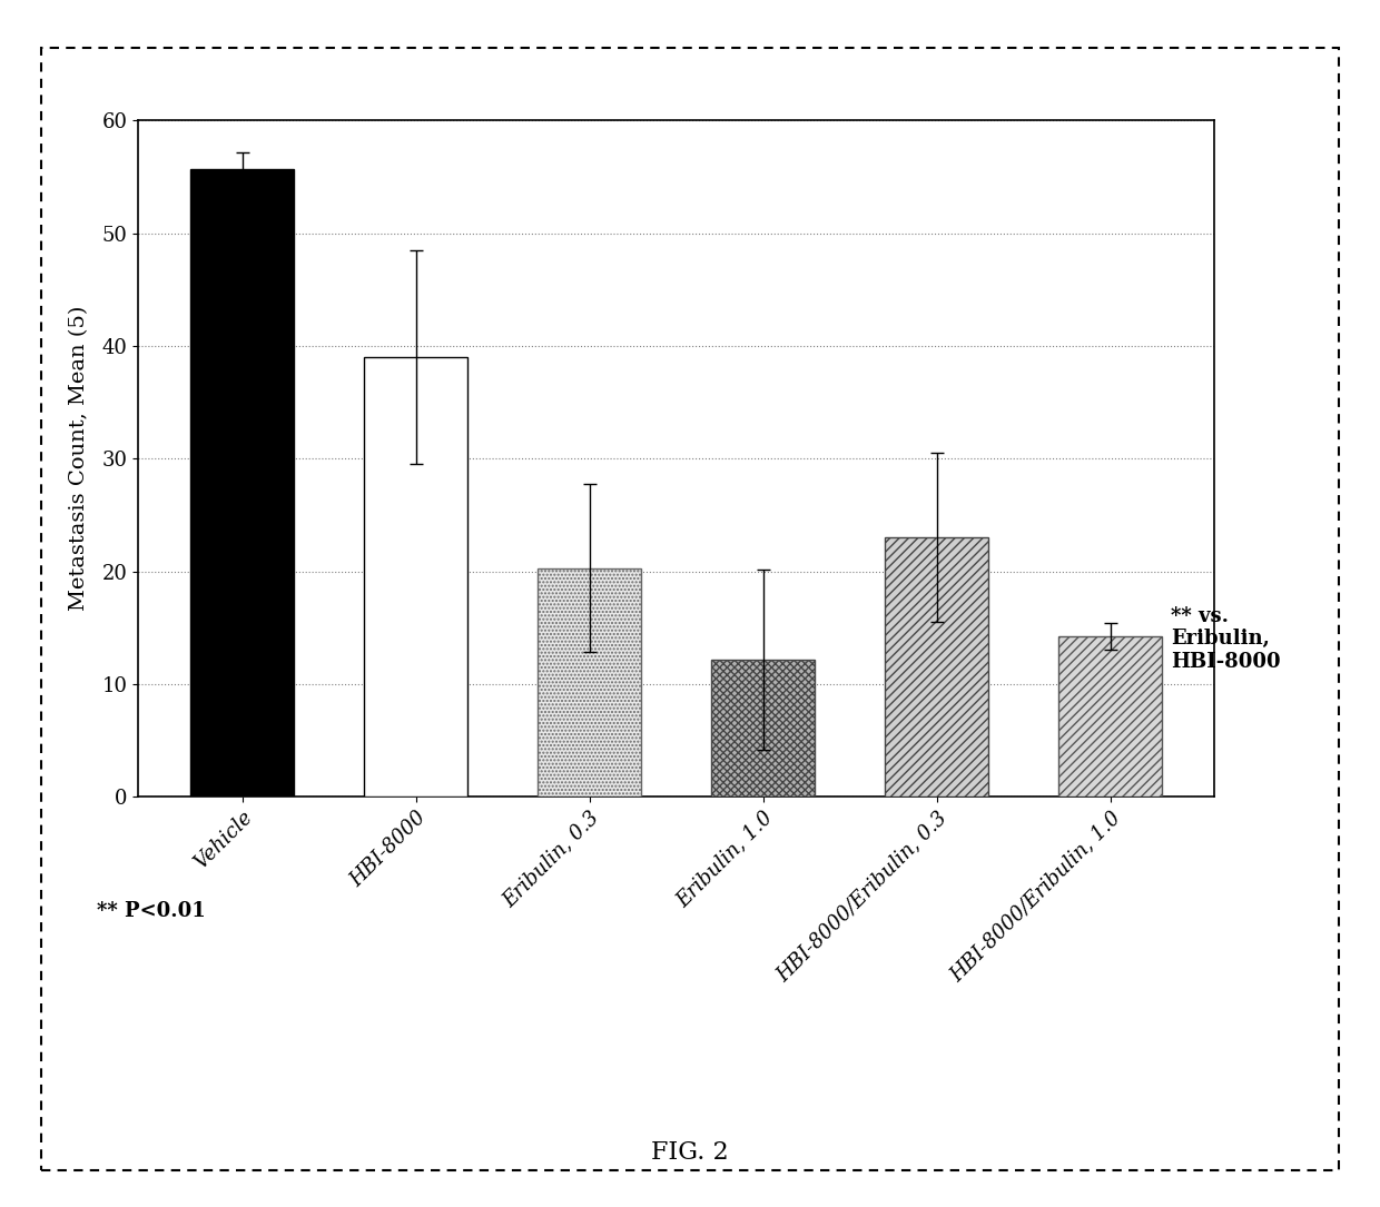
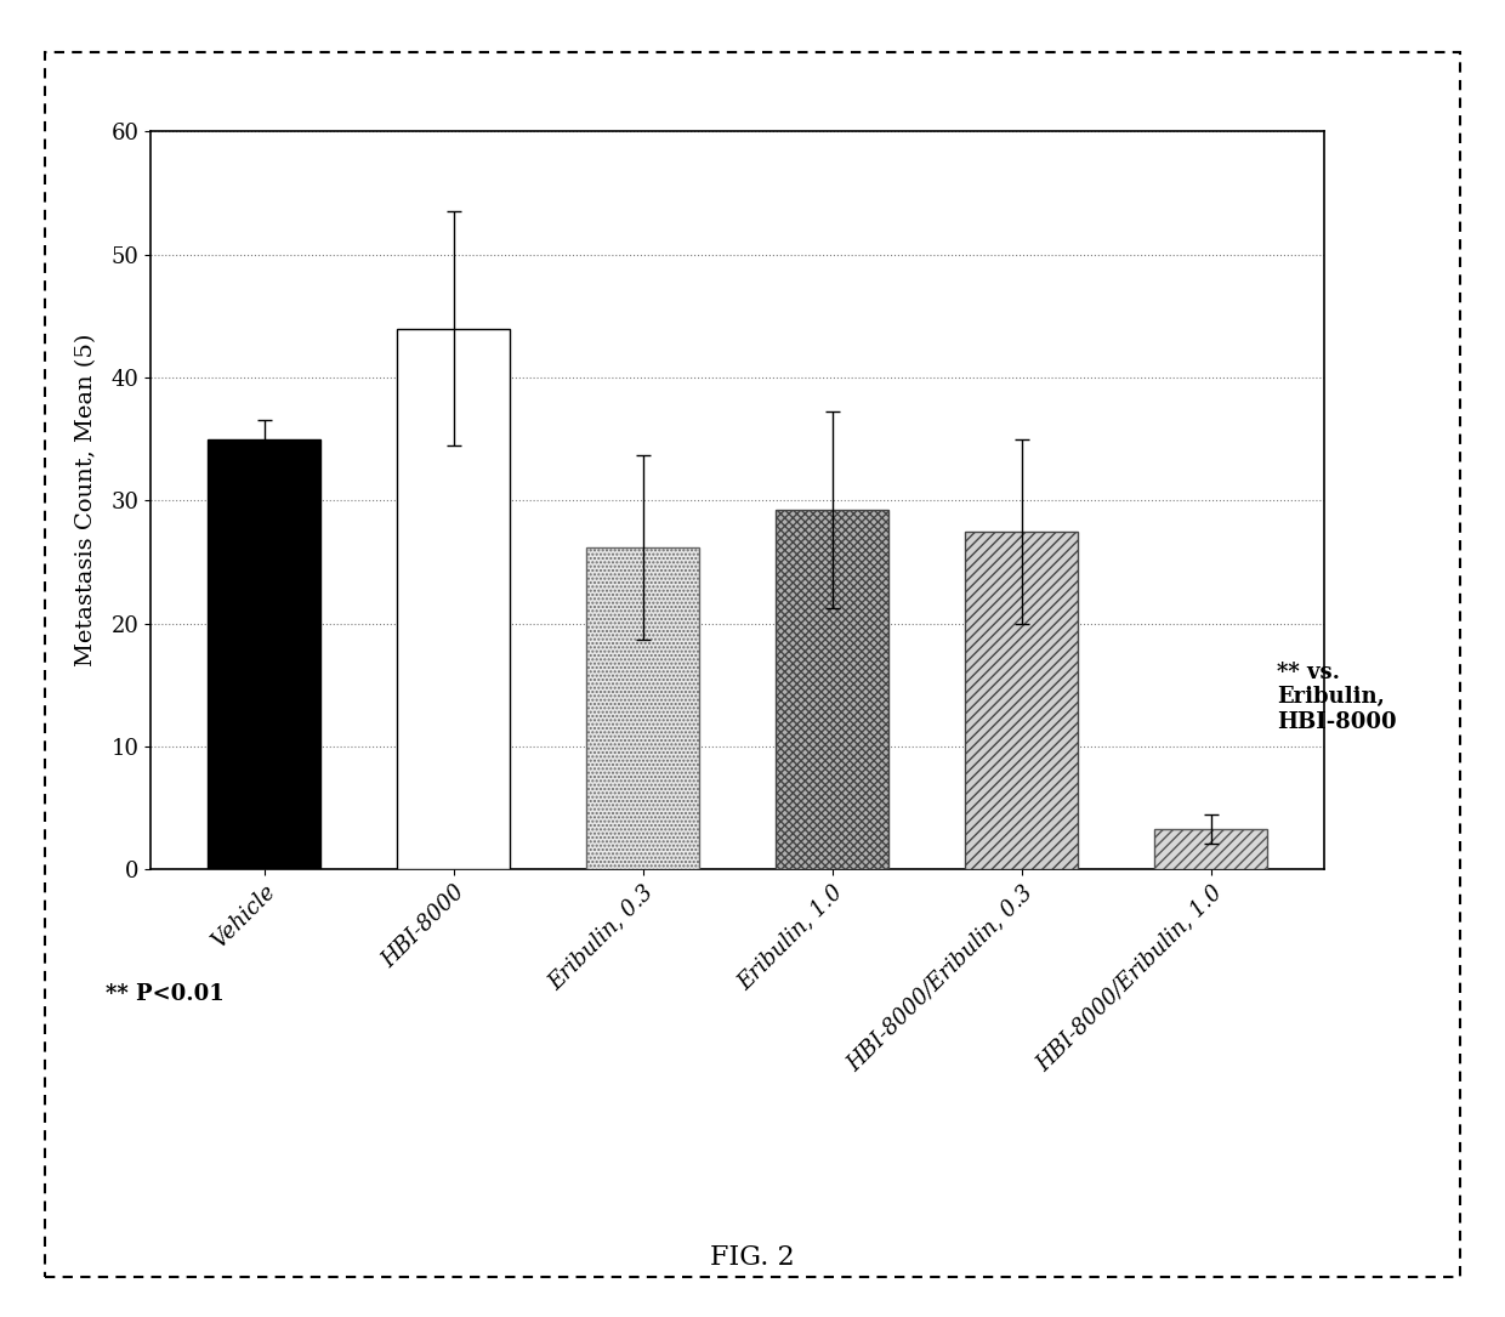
Vehicle: 55.7 -> 35.0
HBI-8000: 39.0 -> 44.0
Eribulin, 0.3: 20.3 -> 26.2
Eribulin, 1.0: 12.2 -> 29.2
HBI-8000/Eribulin, 0.3: 23.0 -> 27.5
HBI-8000/Eribulin, 1.0: 14.2 -> 3.3
